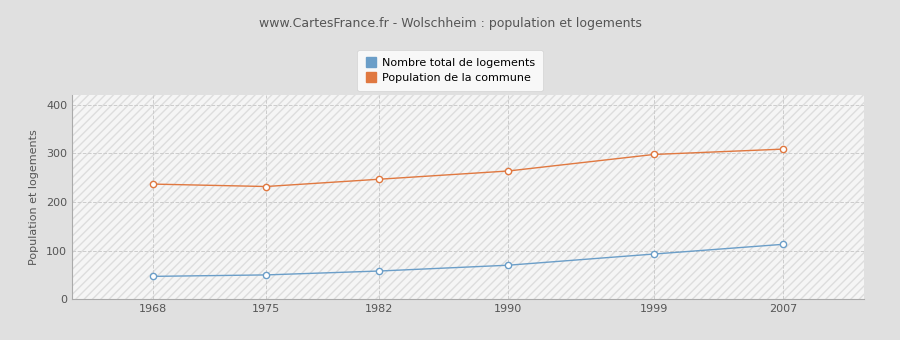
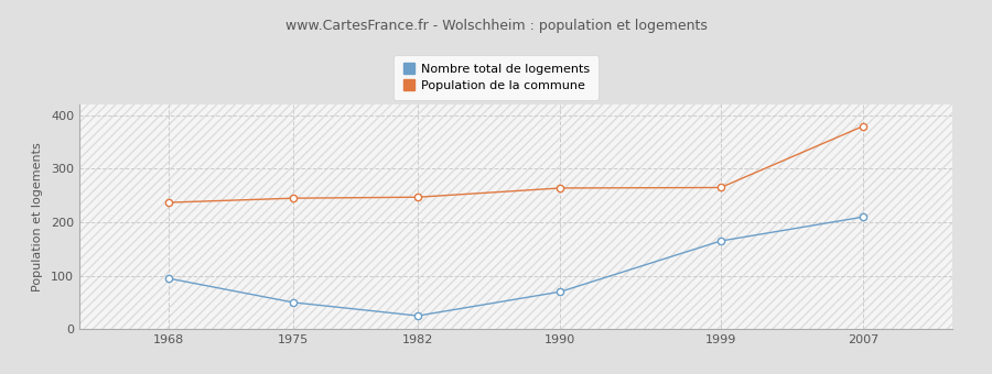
Nombre total de logements/1968: 47 -> 95
Population de la commune/1975: 232 -> 245
Nombre total de logements/1982: 58 -> 25
Nombre total de logements/1999: 93 -> 165
Population de la commune/1999: 298 -> 265
Nombre total de logements/2007: 113 -> 210
Population de la commune/2007: 309 -> 380
